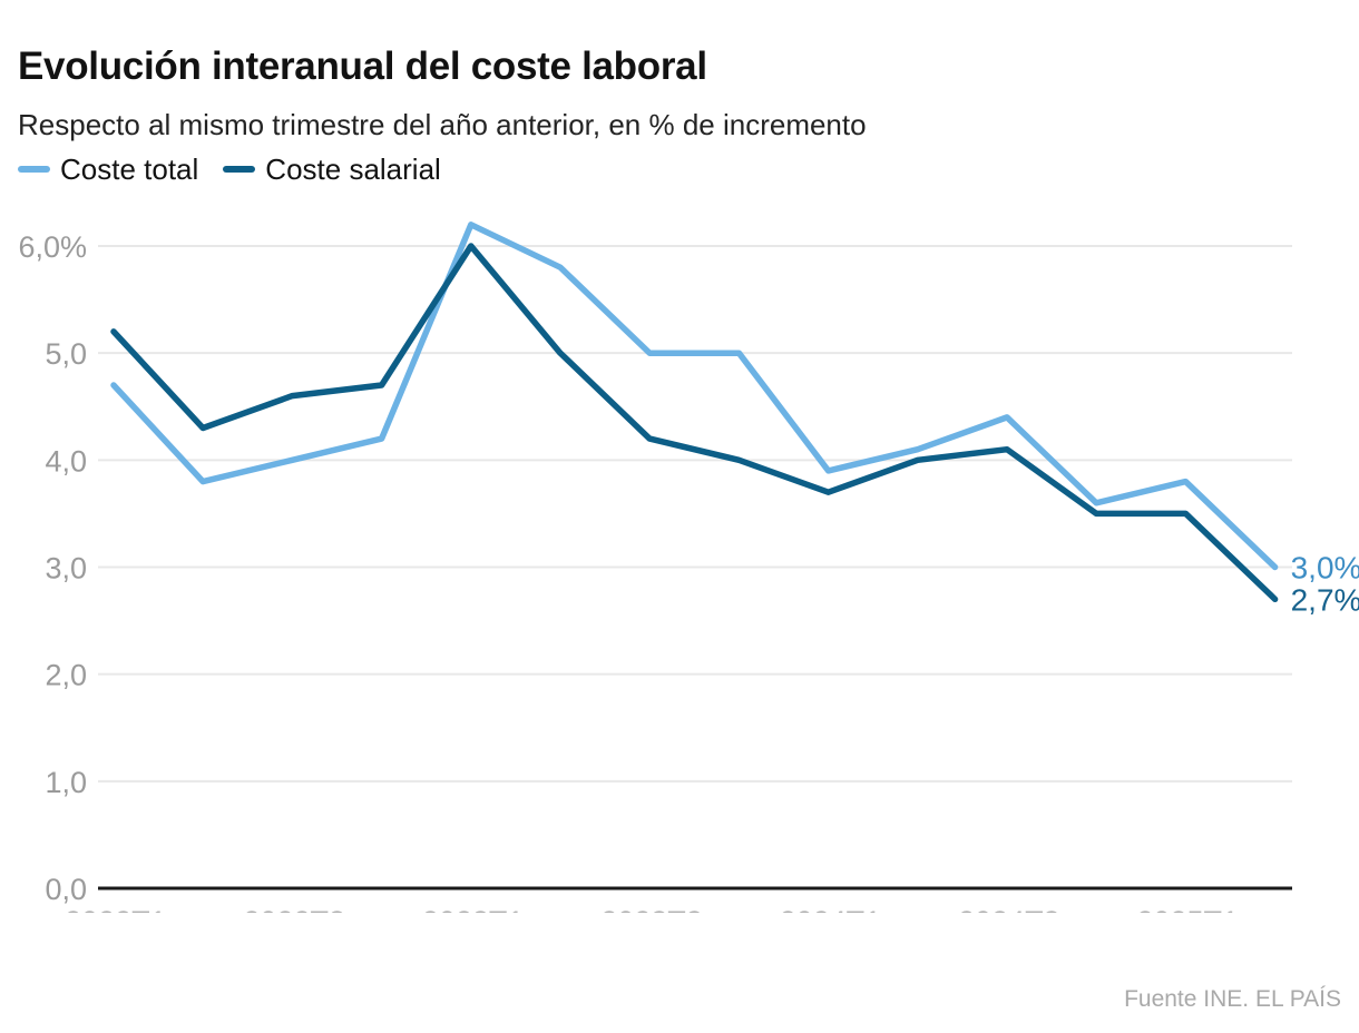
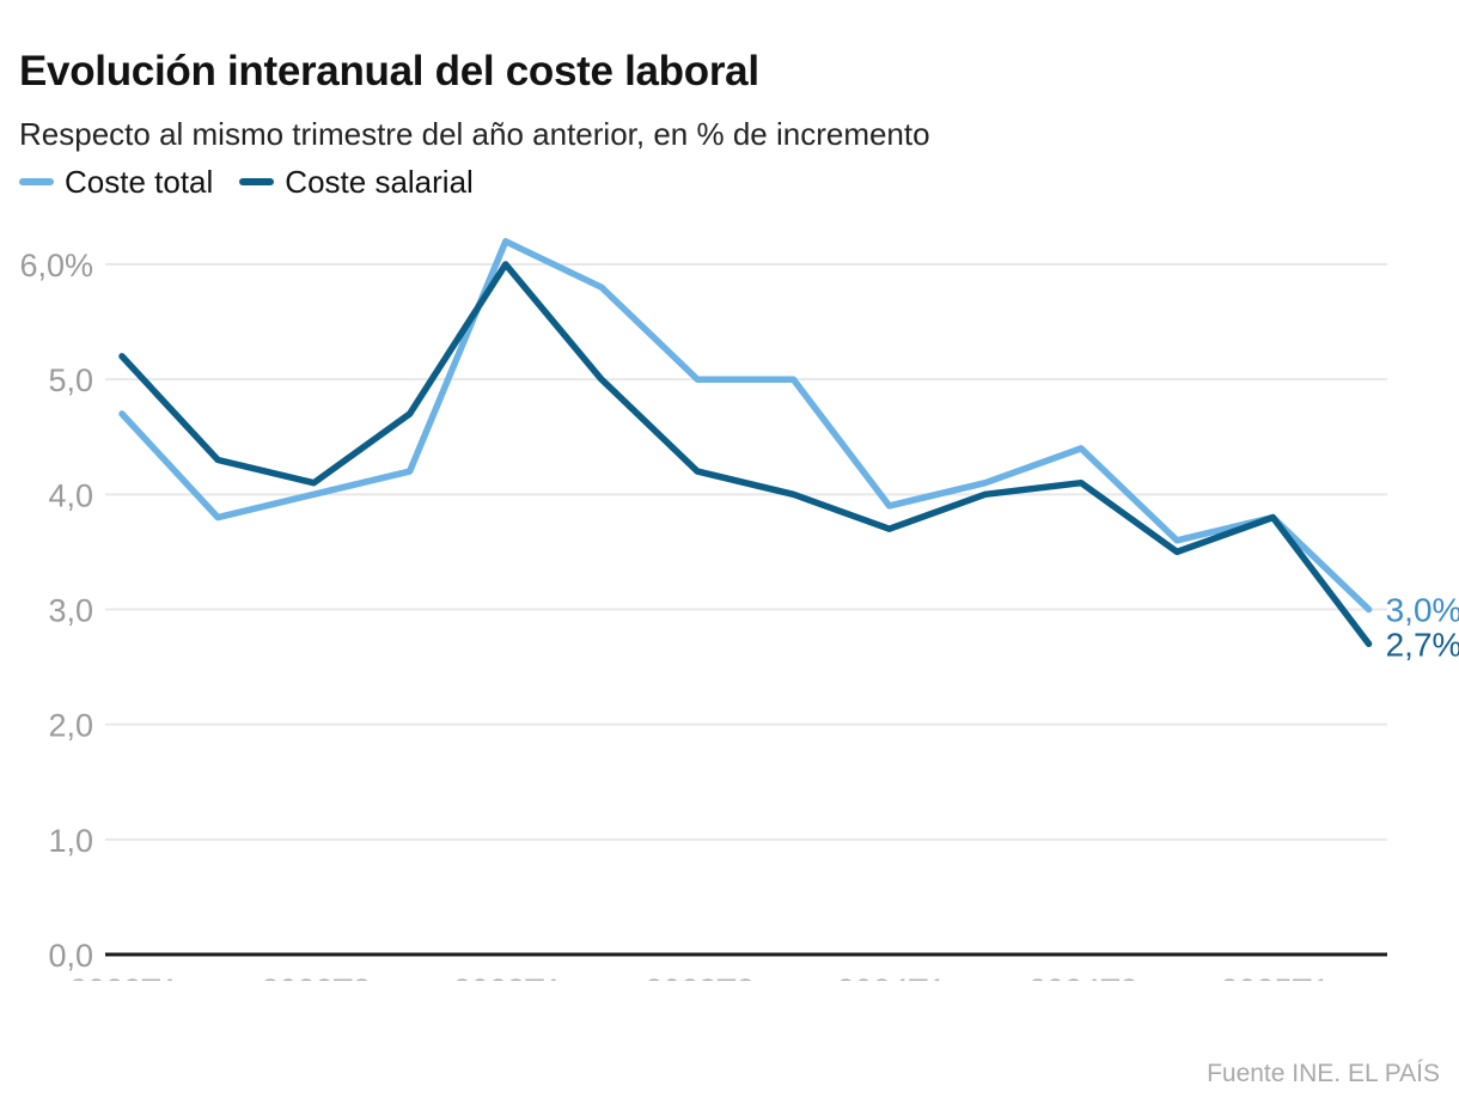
Coste salarial/2022T3: 4,6% -> 4,1%
Coste salarial/2025T1: 3,5% -> 3,8%
